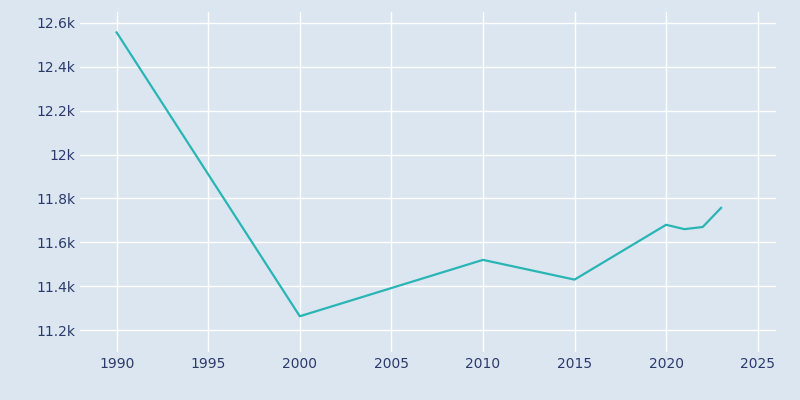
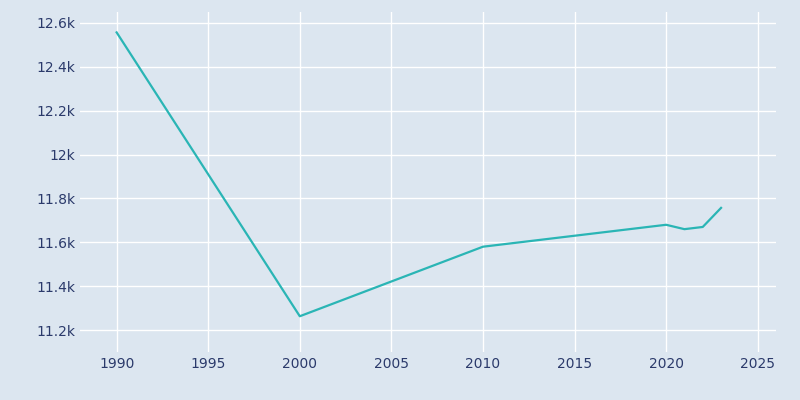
2010: 11.520k -> 11.580k
2015: 11.430k -> 11.630k
